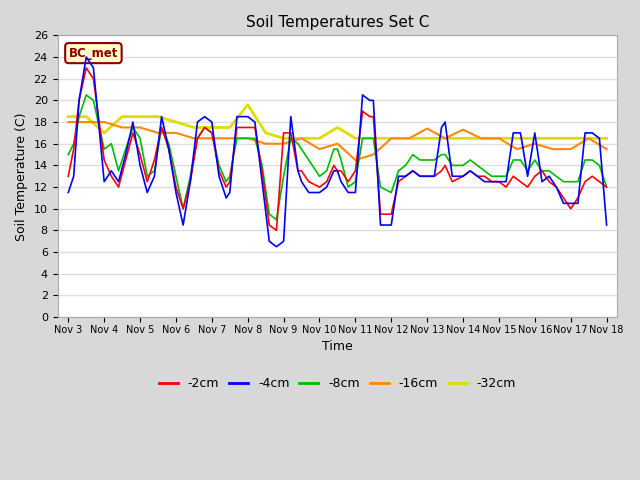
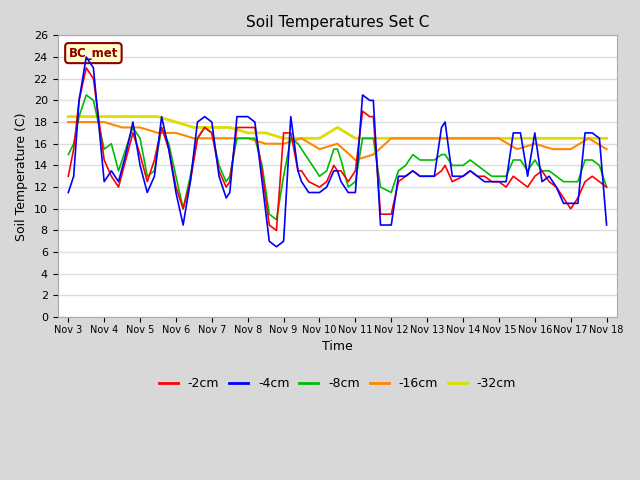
-32cm/Nov 4: 17.0 -> 18.5
-32cm/Nov 8: 19.6 -> 17.0
-16cm/Nov 13: 17.4 -> 16.5
-16cm/Nov 14: 17.3 -> 16.5
